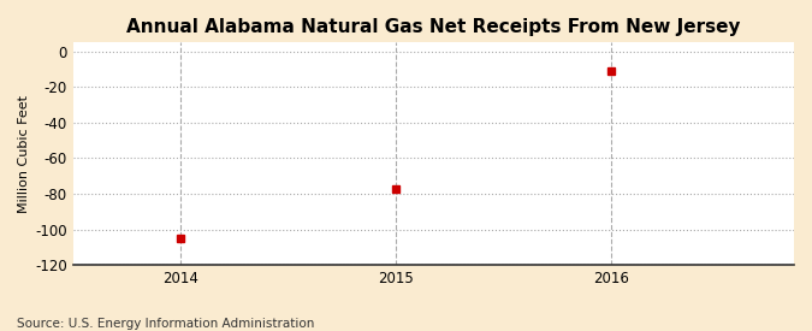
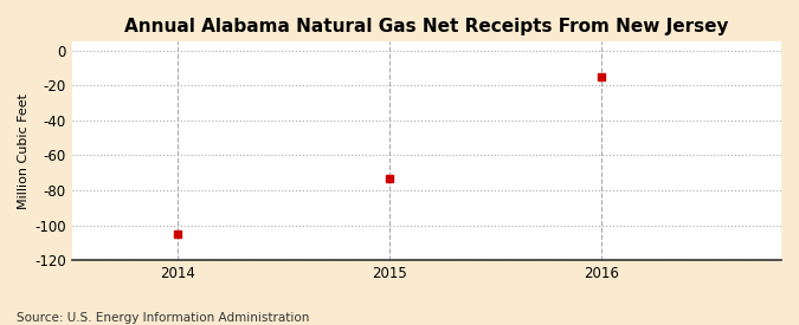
2015: -77 -> -73
2016: -11 -> -15
